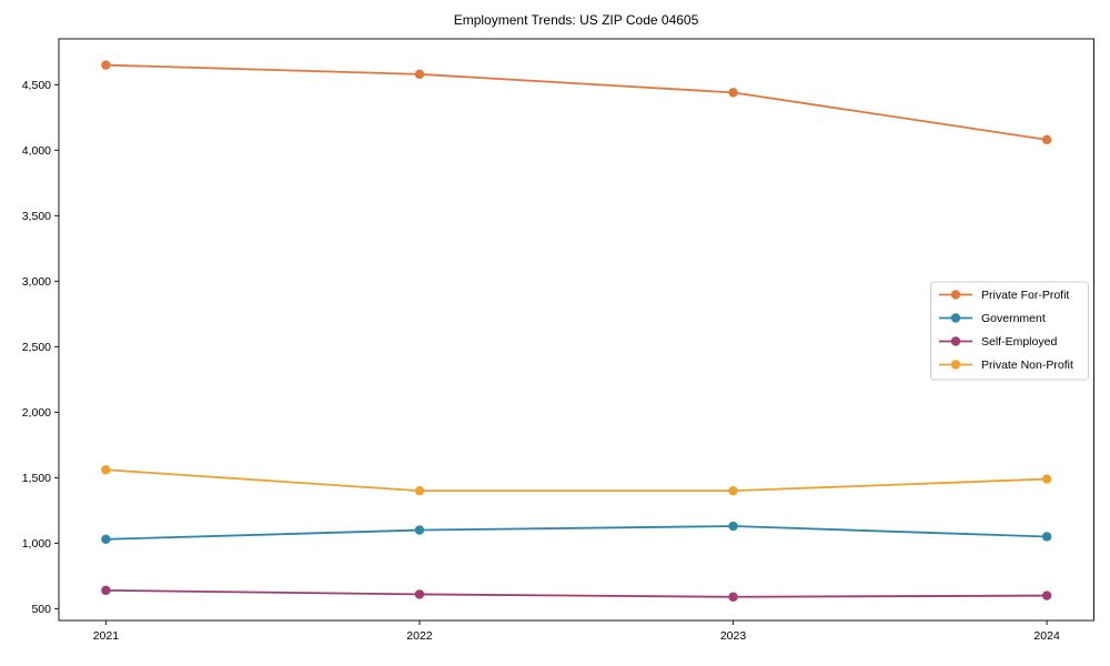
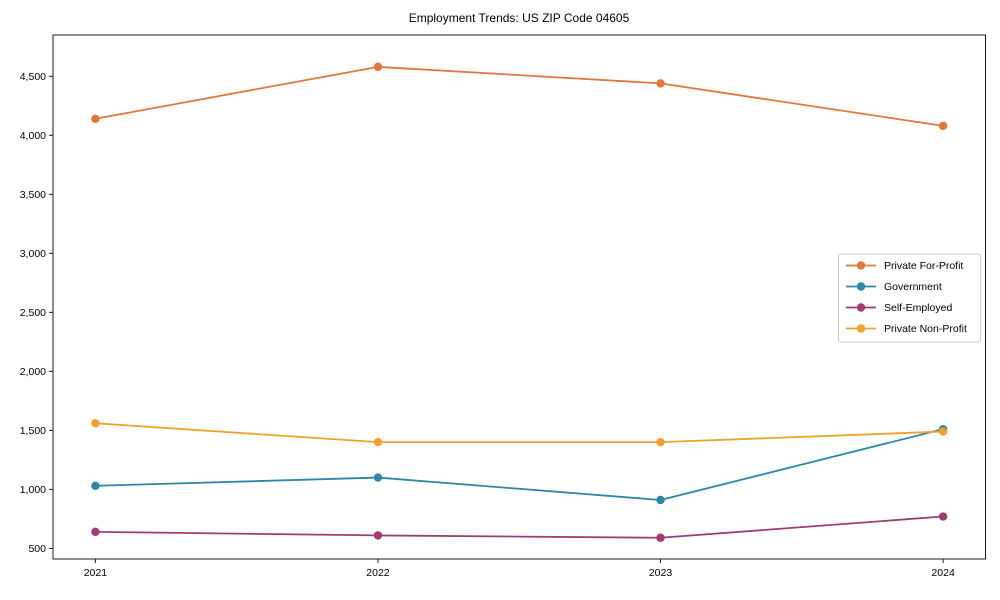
Private For-Profit/2021: 4650 -> 4140
Government/2023: 1130 -> 910
Government/2024: 1050 -> 1510
Self-Employed/2024: 600 -> 770
